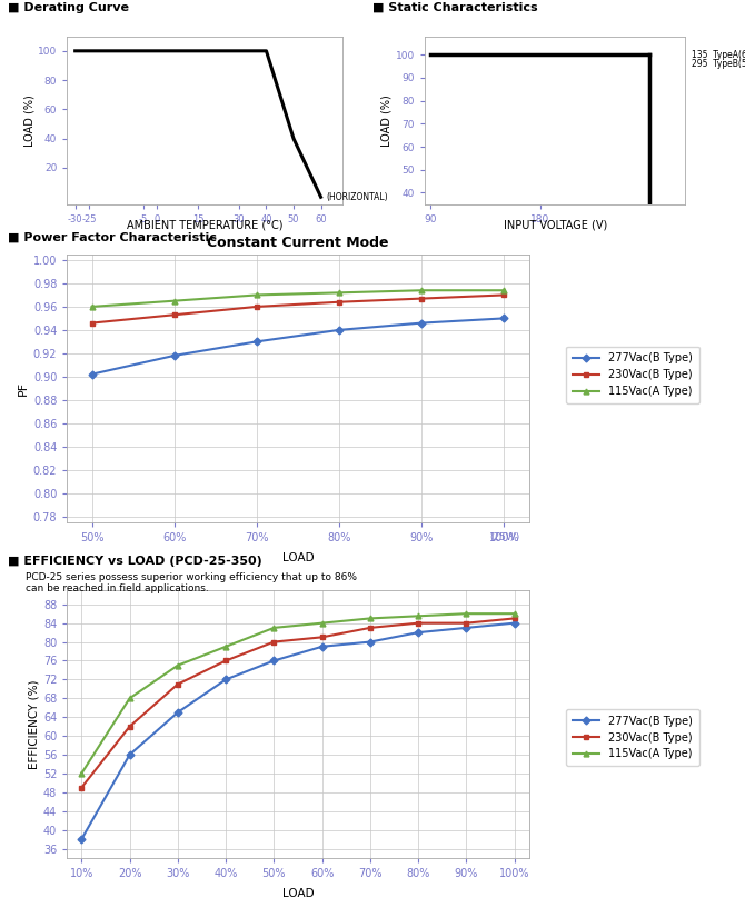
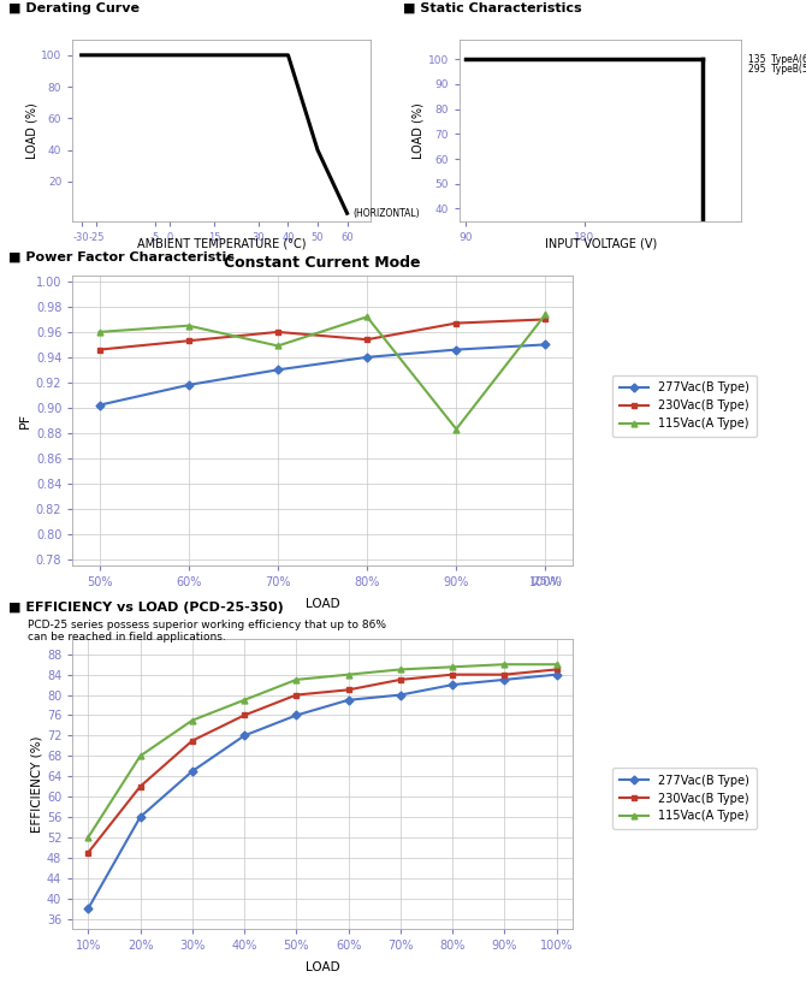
Constant Current Mode/115Vac(A Type)/70%: 0.970 -> 0.949
Constant Current Mode/230Vac(B Type)/80%: 0.964 -> 0.954
Constant Current Mode/115Vac(A Type)/90%: 0.974 -> 0.883
